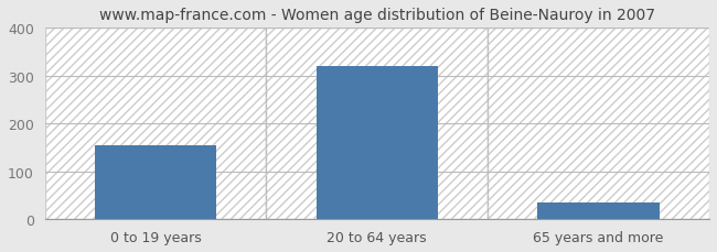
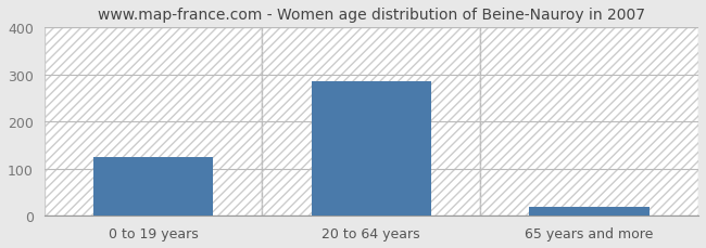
0 to 19 years: 155 -> 125
20 to 64 years: 320 -> 285
65 years and more: 35 -> 20
